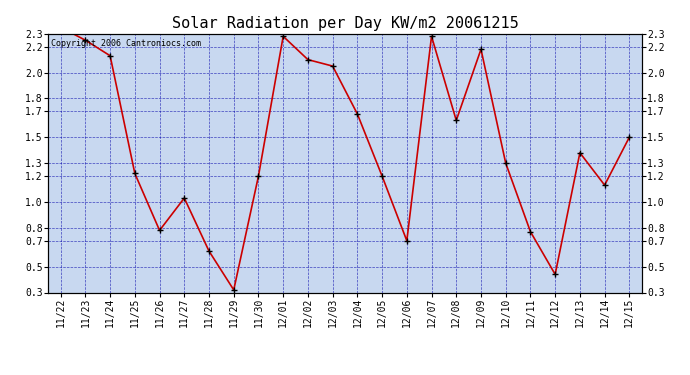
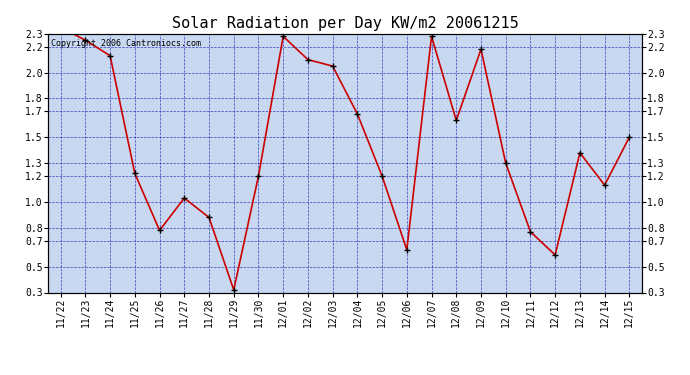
11/28: 0.62 -> 0.88
12/06: 0.70 -> 0.63
12/12: 0.44 -> 0.59
